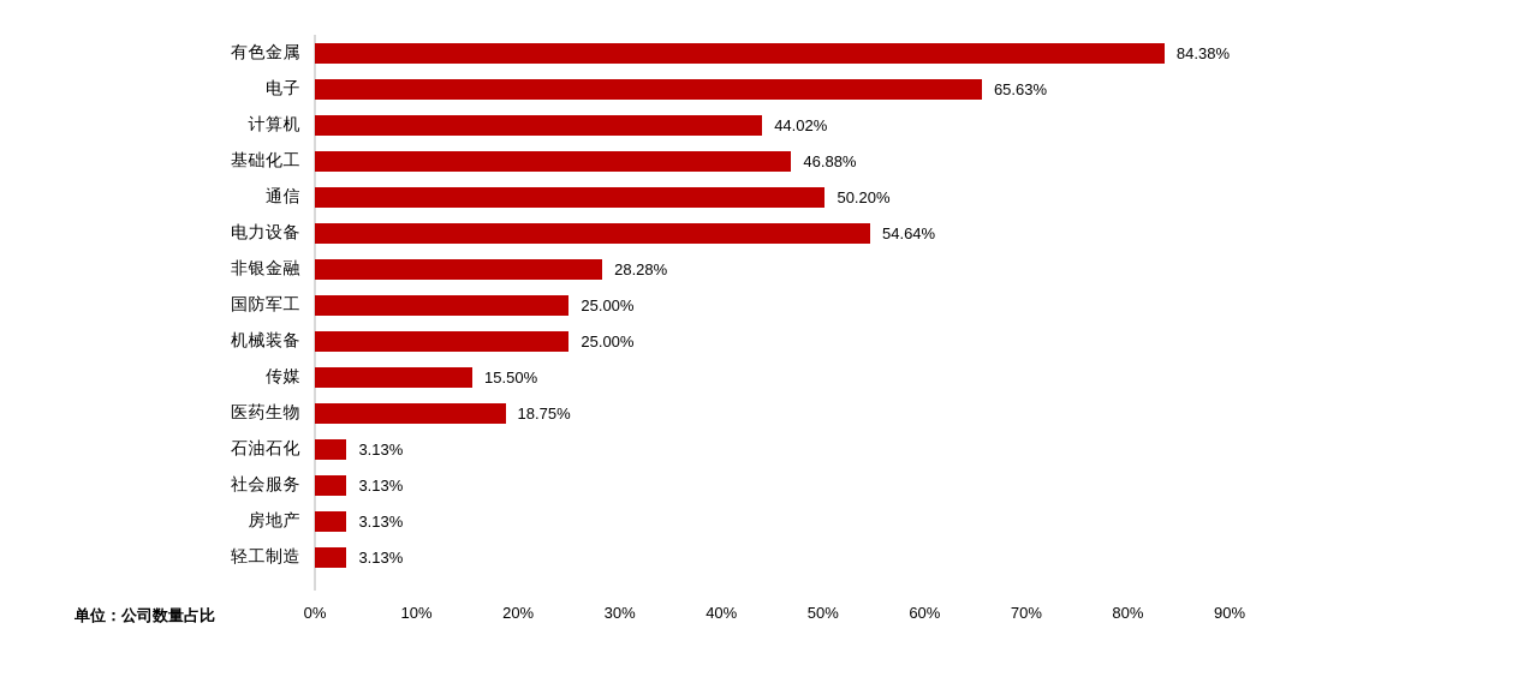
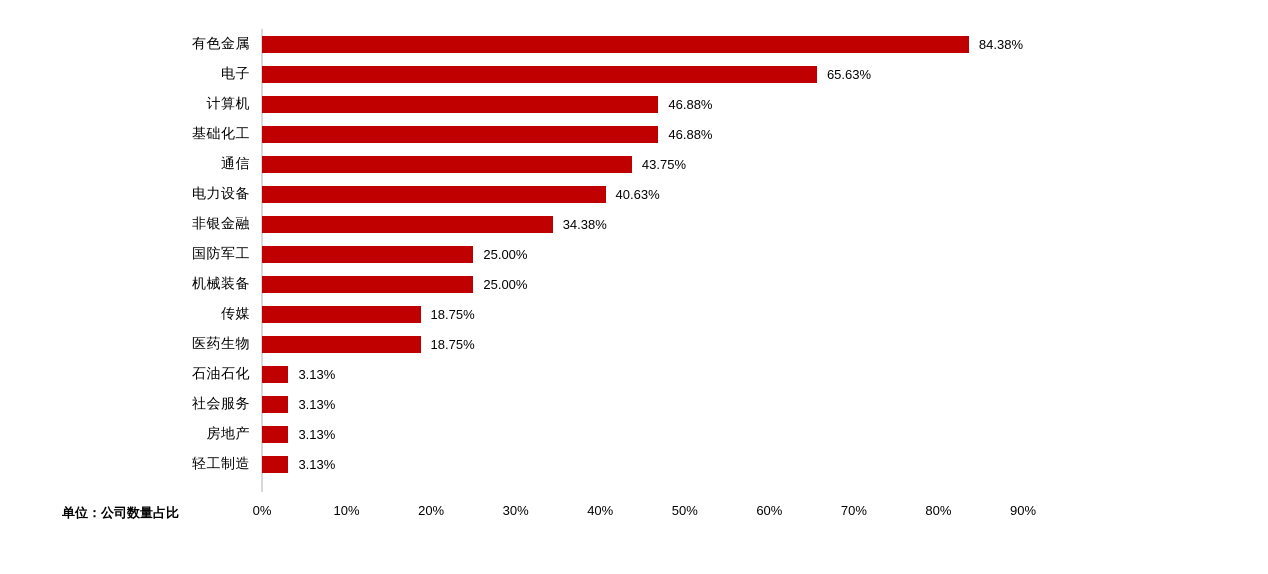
计算机: 44.02% -> 46.88%
通信: 50.20% -> 43.75%
电力设备: 54.64% -> 40.63%
非银金融: 28.28% -> 34.38%
传媒: 15.50% -> 18.75%
